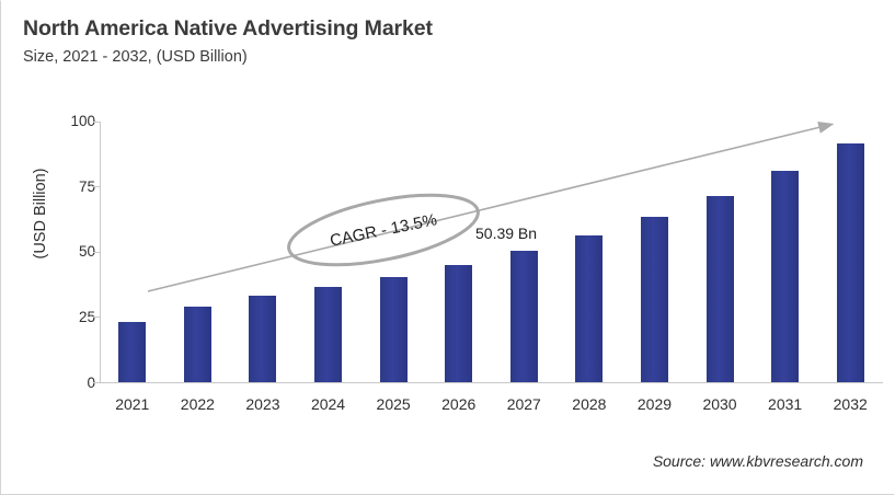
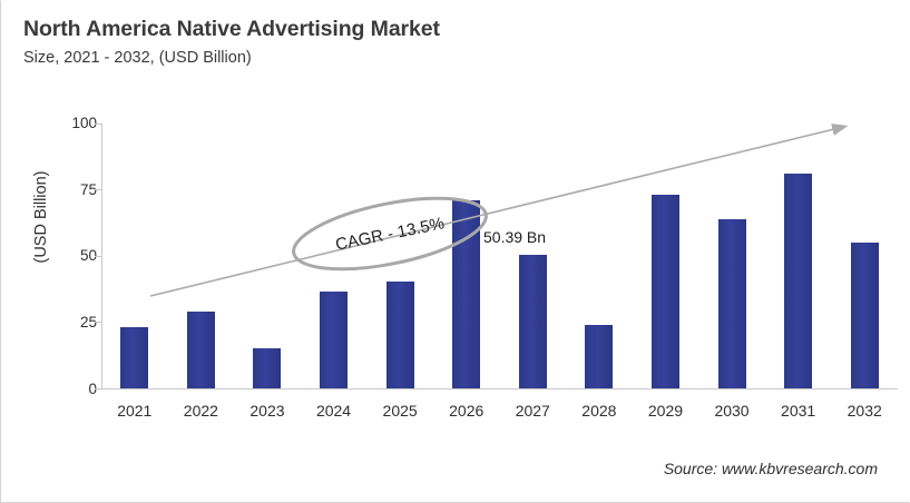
2023: 33 -> 15
2026: 45 -> 71
2028: 56 -> 24
2029: 64 -> 73
2030: 72 -> 64
2032: 92 -> 55
